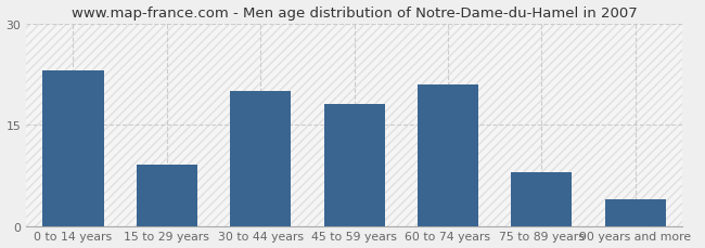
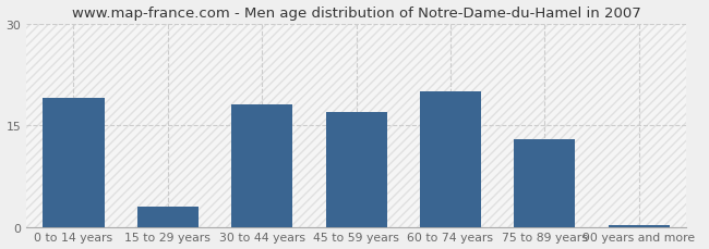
0 to 14 years: 23.0 -> 19.0
15 to 29 years: 9.0 -> 3.0
30 to 44 years: 20.0 -> 18.0
45 to 59 years: 18.0 -> 17.0
60 to 74 years: 21.0 -> 20.0
75 to 89 years: 8.0 -> 13.0
90 years and more: 4.0 -> 0.2
